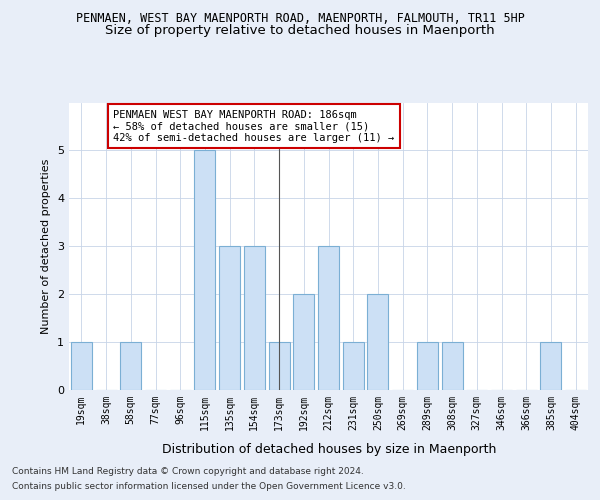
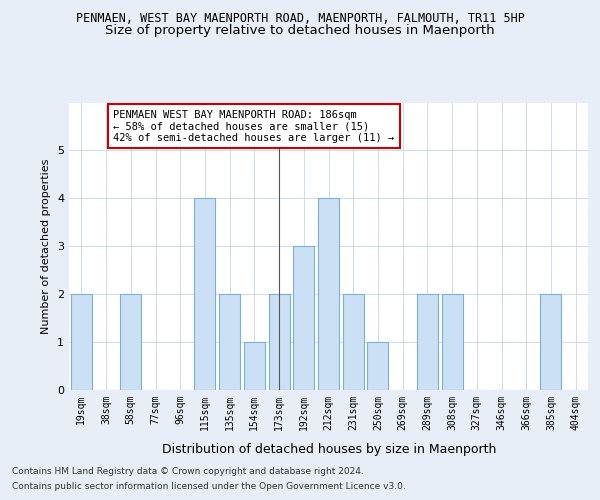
19sqm: 1 -> 2
58sqm: 1 -> 2
115sqm: 5 -> 4
135sqm: 3 -> 2
154sqm: 3 -> 1
173sqm: 1 -> 2
192sqm: 2 -> 3
212sqm: 3 -> 4
231sqm: 1 -> 2
250sqm: 2 -> 1
289sqm: 1 -> 2
308sqm: 1 -> 2
385sqm: 1 -> 2
